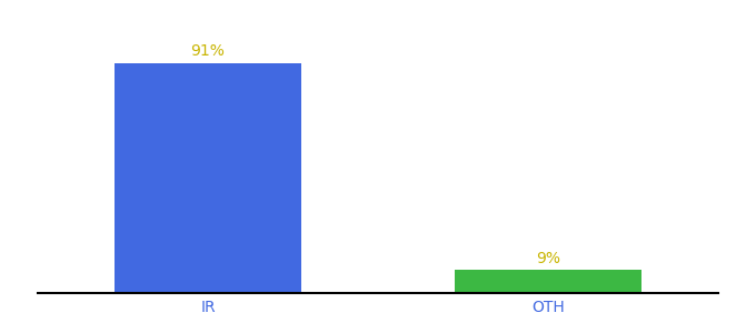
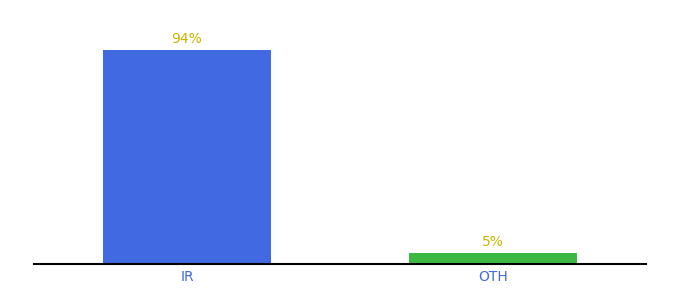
IR: 91% -> 94%
OTH: 9% -> 5%
